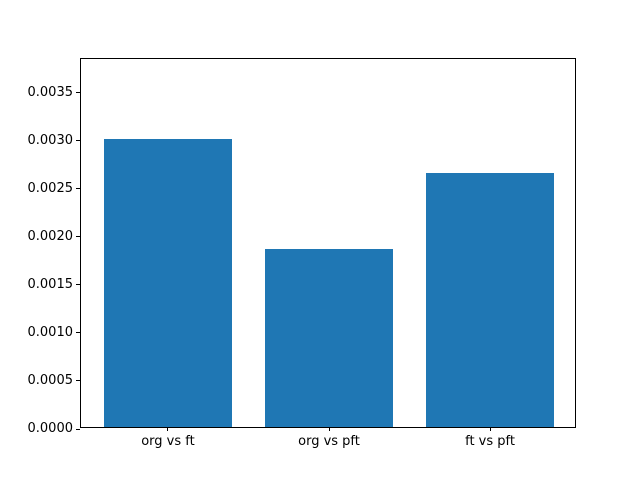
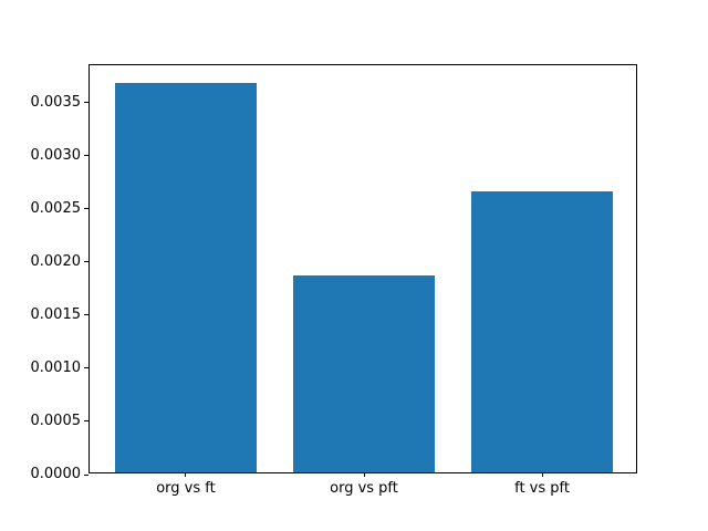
org vs ft: 0.0030 -> 0.0037
